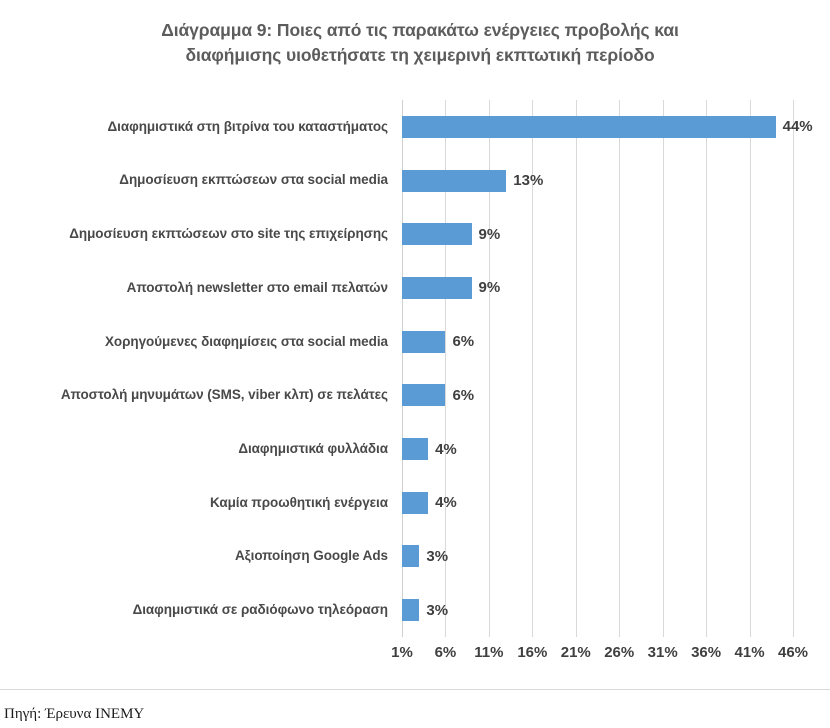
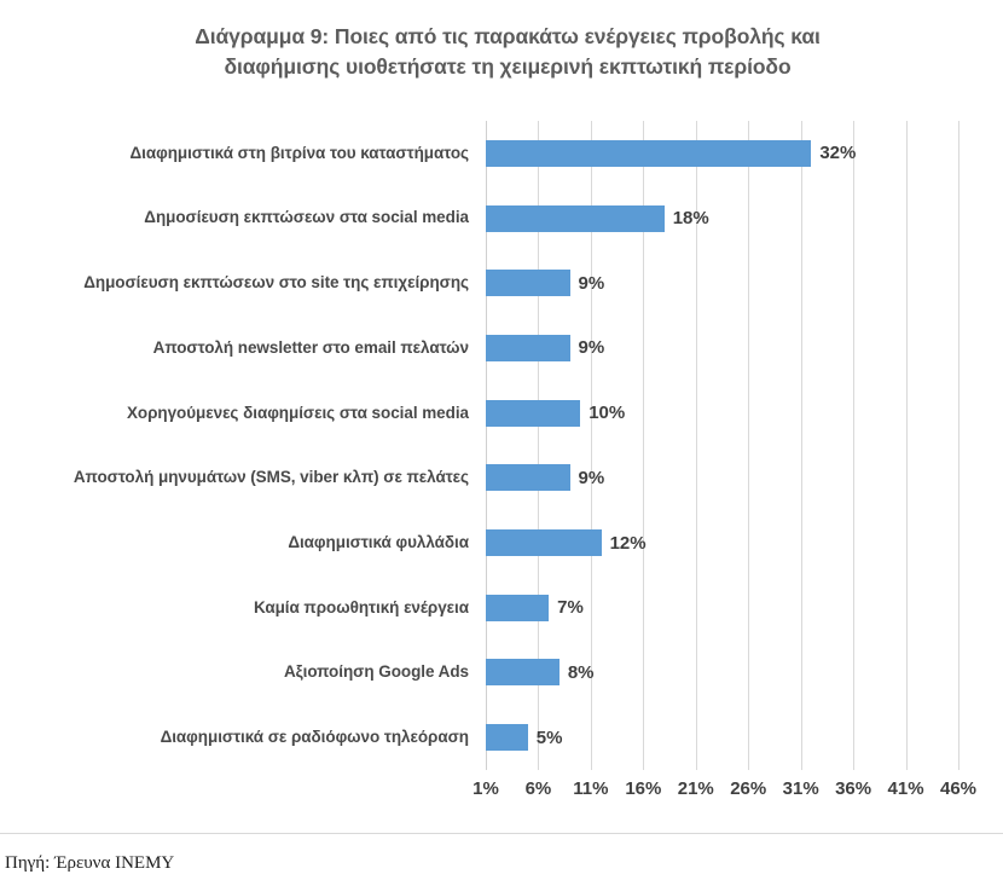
Διαφημιστικά στη βιτρίνα του καταστήματος: 44% -> 32%
Δημοσίευση εκπτώσεων στα social media: 13% -> 18%
Χορηγούμενες διαφημίσεις στα social media: 6% -> 10%
Αποστολή μηνυμάτων (SMS, viber κλπ) σε πελάτες: 6% -> 9%
Διαφημιστικά φυλλάδια: 4% -> 12%
Καμία προωθητική ενέργεια: 4% -> 7%
Αξιοποίηση Google Ads: 3% -> 8%
Διαφημιστικά σε ραδιόφωνο τηλεόραση: 3% -> 5%
